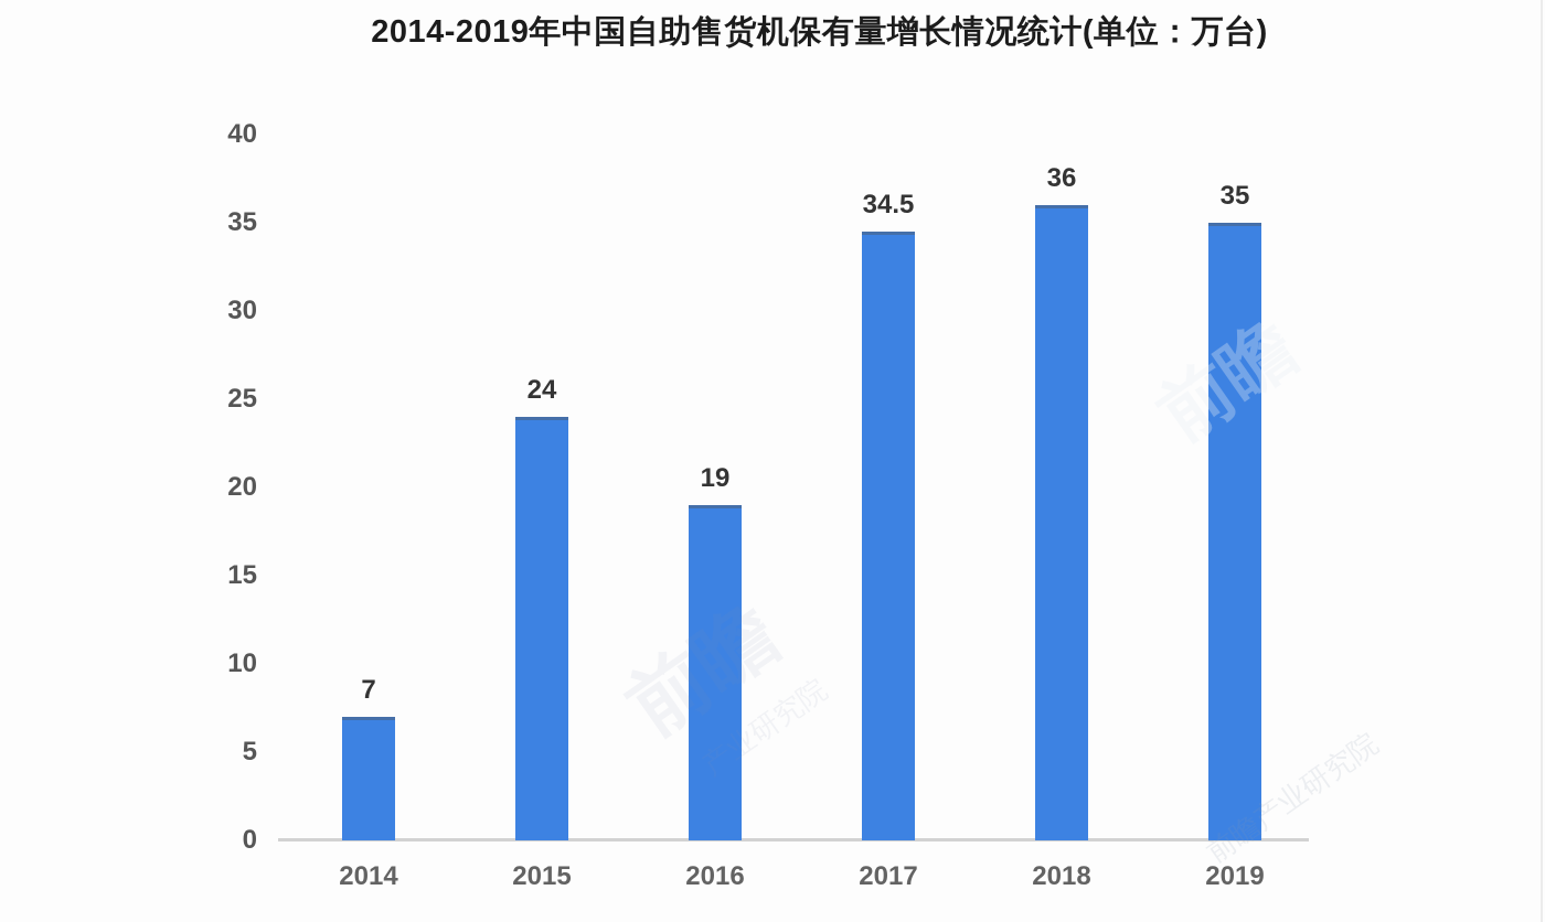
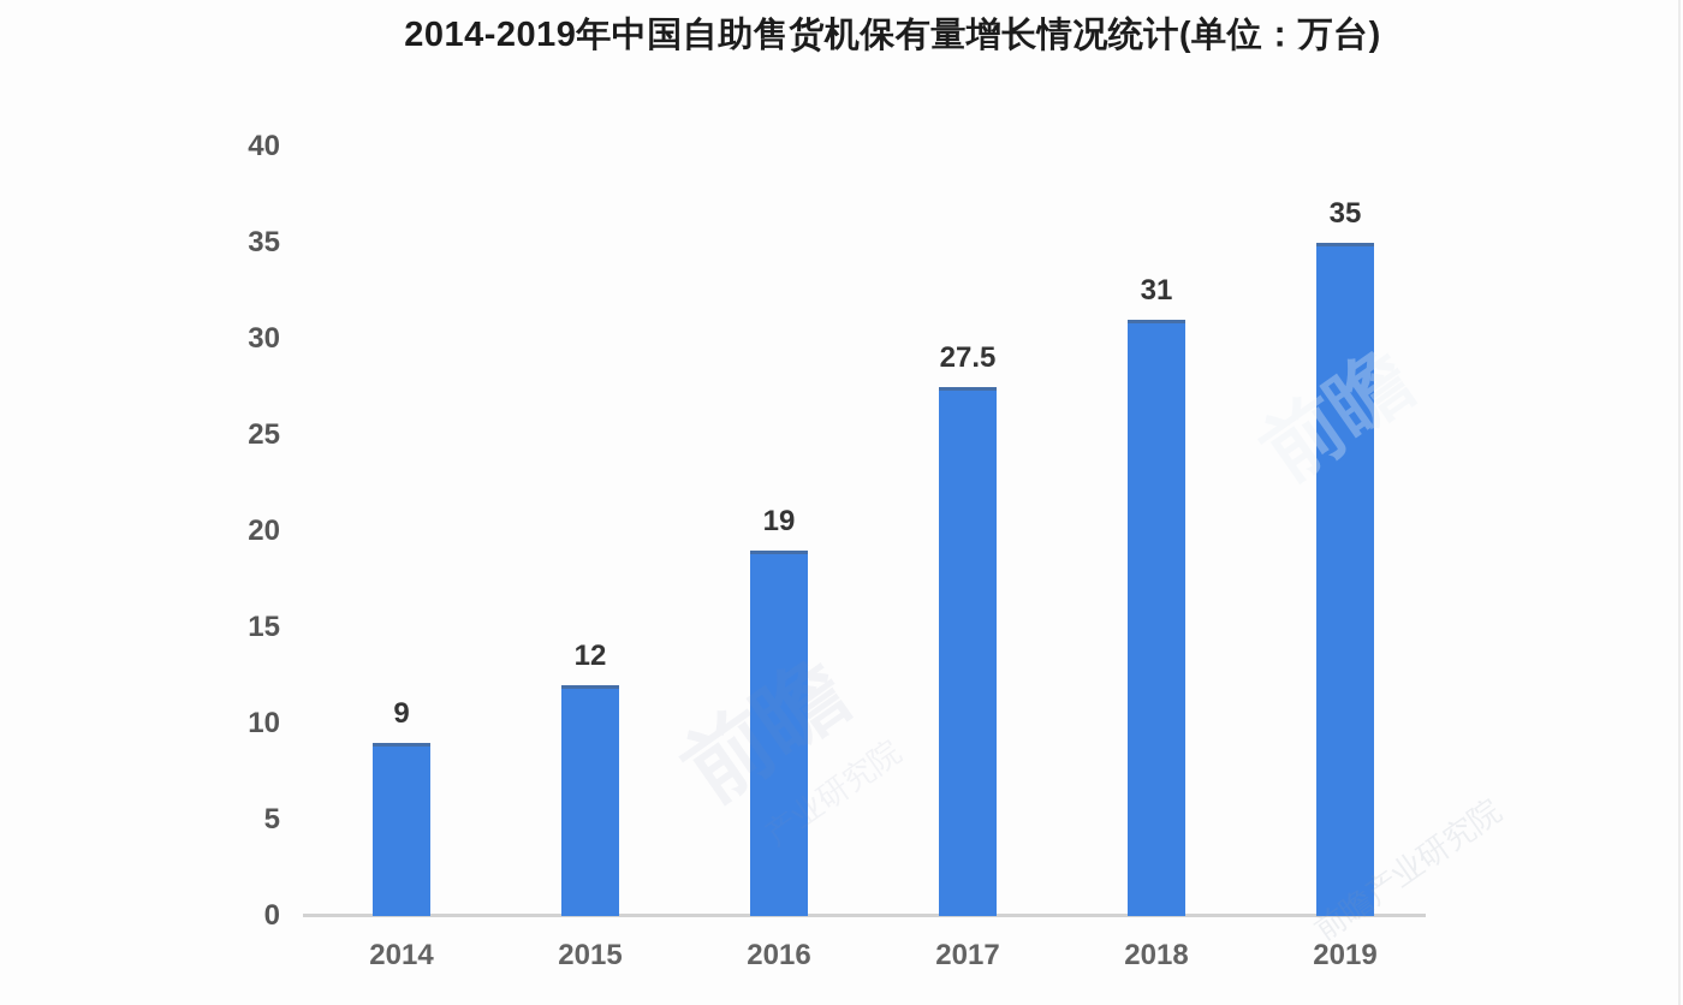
2014: 7 -> 9
2015: 24 -> 12
2017: 34.5 -> 27.5
2018: 36 -> 31
